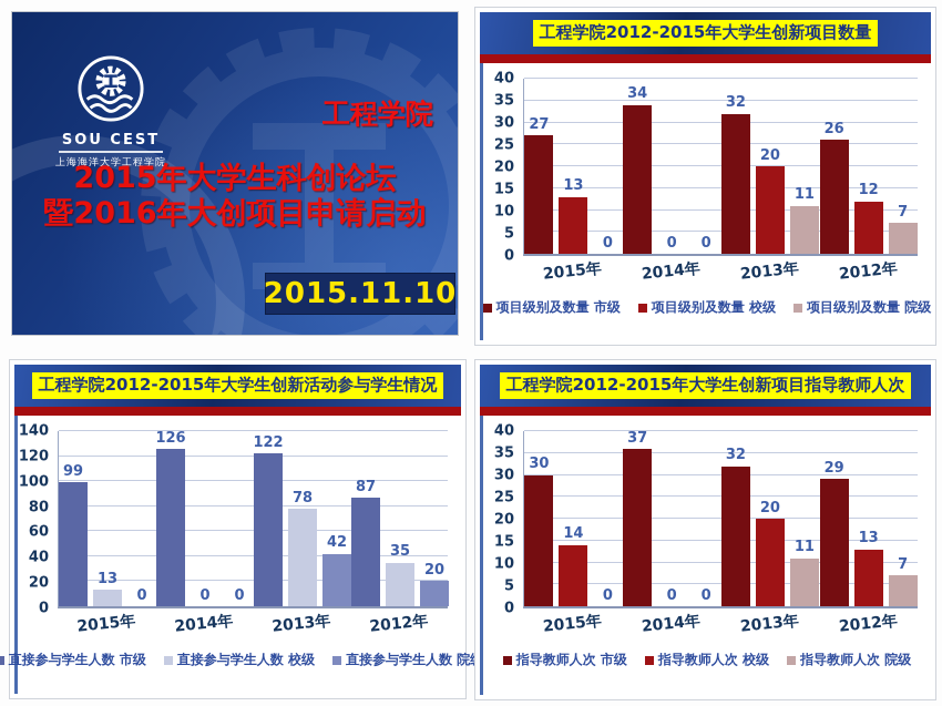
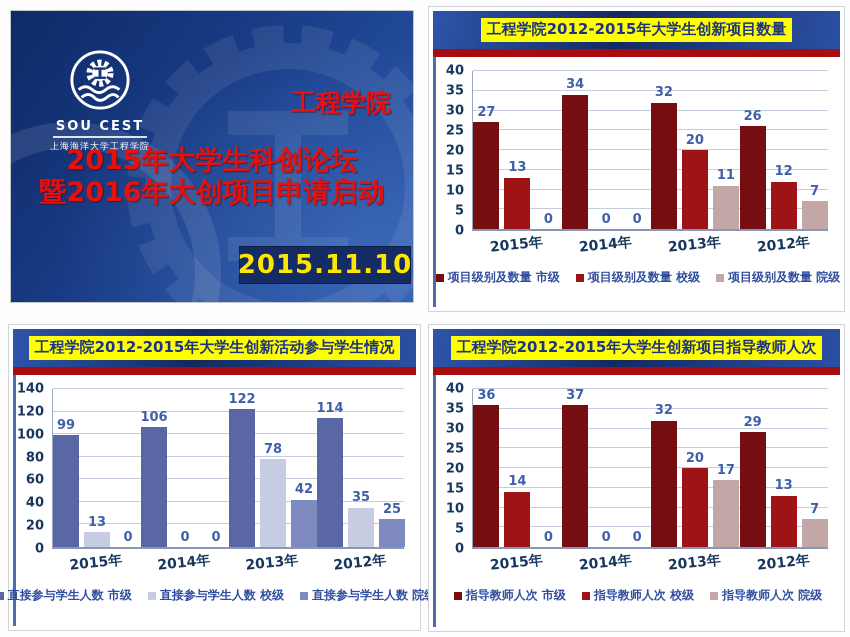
工程学院2012-2015年大学生创新活动参与学生情况/直接参与学生人数 市级/2014年: 126 -> 106
工程学院2012-2015年大学生创新活动参与学生情况/直接参与学生人数 市级/2012年: 87 -> 114
工程学院2012-2015年大学生创新活动参与学生情况/直接参与学生人数 院级/2012年: 20 -> 25
工程学院2012-2015年大学生创新项目指导教师人次/指导教师人次 市级/2015年: 30 -> 36
工程学院2012-2015年大学生创新项目指导教师人次/指导教师人次 院级/2013年: 11 -> 17
